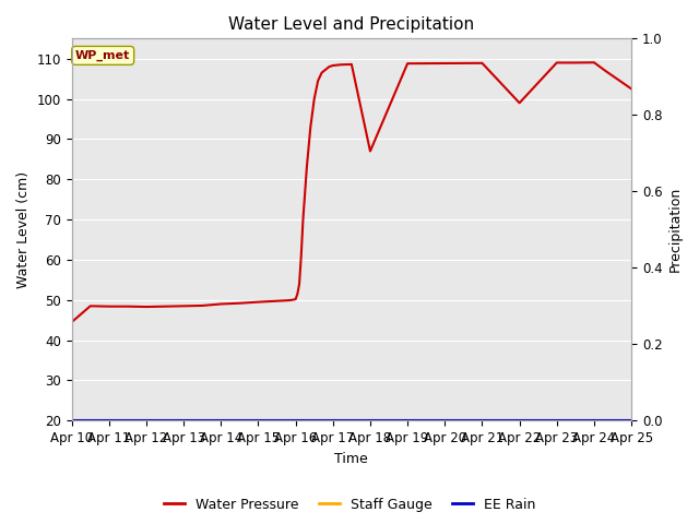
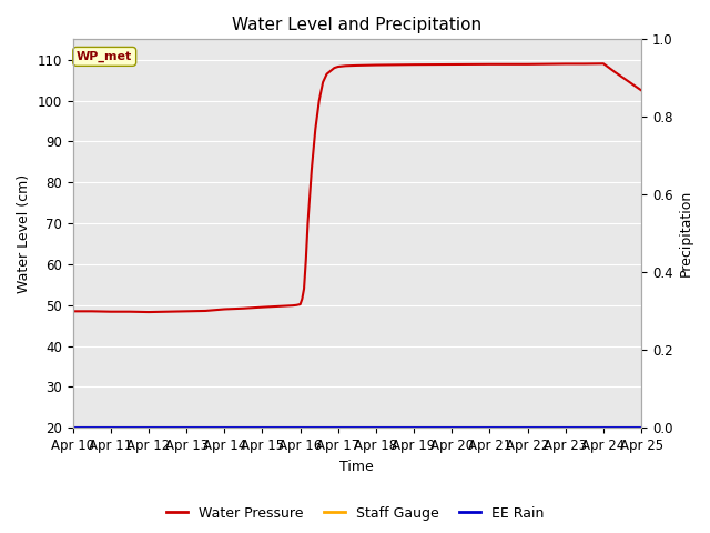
Apr 10: 44.5 -> 48.5
Apr 18: 87.0 -> 108.7
Apr 22: 99.0 -> 108.9
